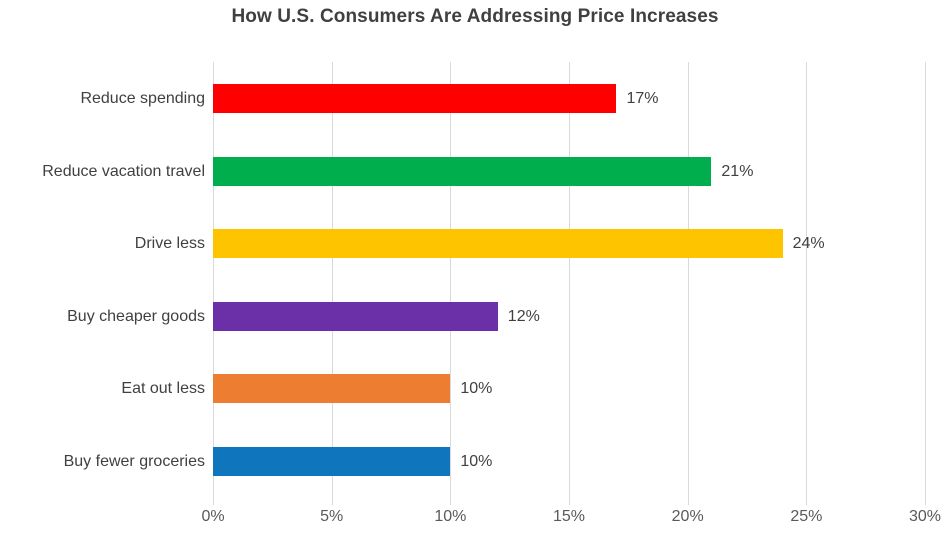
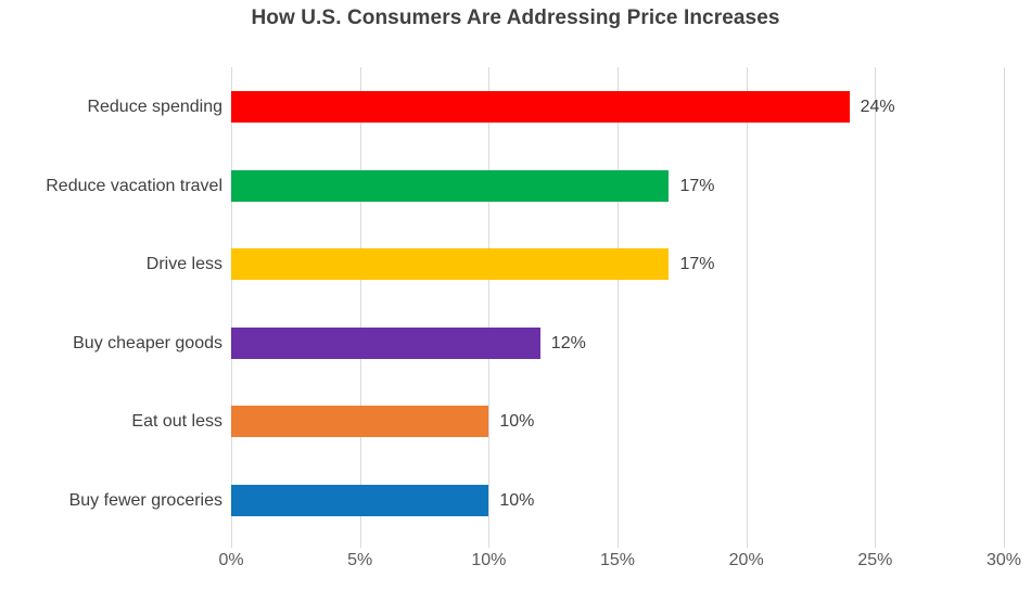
Reduce spending: 17% -> 24%
Reduce vacation travel: 21% -> 17%
Drive less: 24% -> 17%
